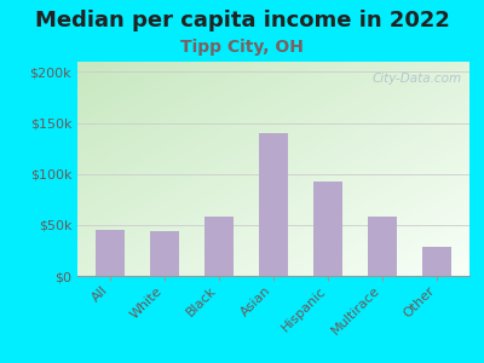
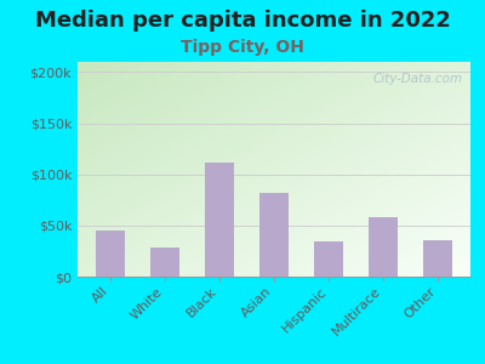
White: $44k -> $28k
Black: $58k -> $112k
Asian: $140k -> $82k
Hispanic: $92k -> $34k
Other: $28k -> $36k
